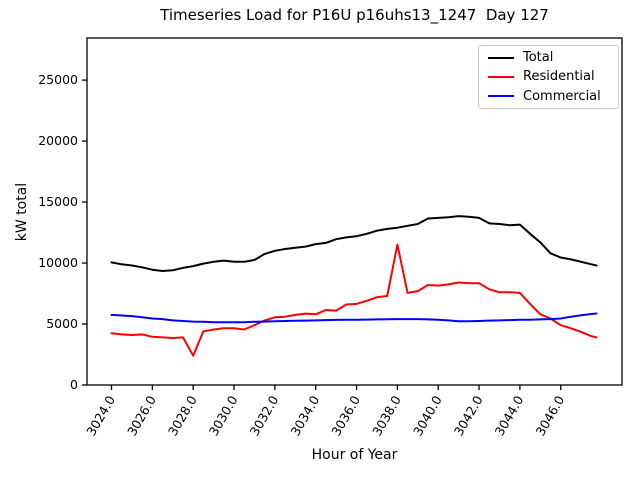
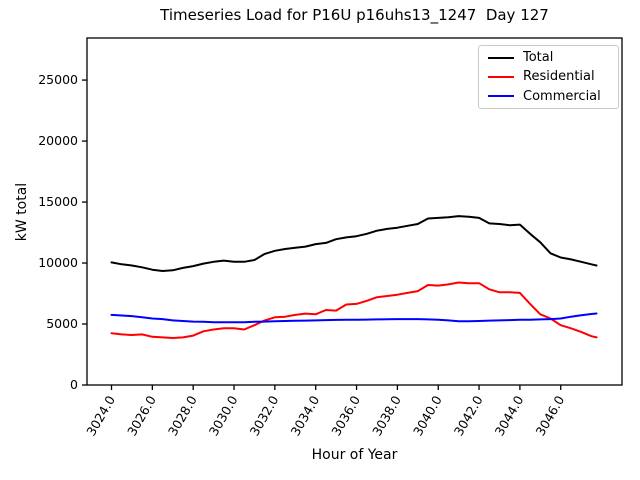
Residential/3028.0: 2400 -> 4000
Residential/3038.0: 11500 -> 7400
